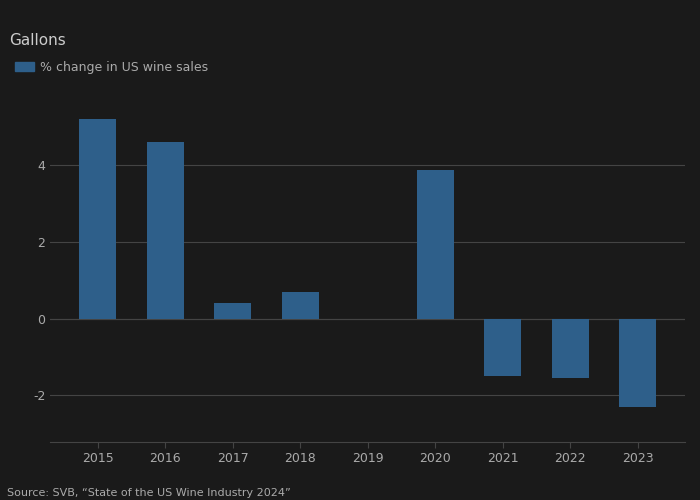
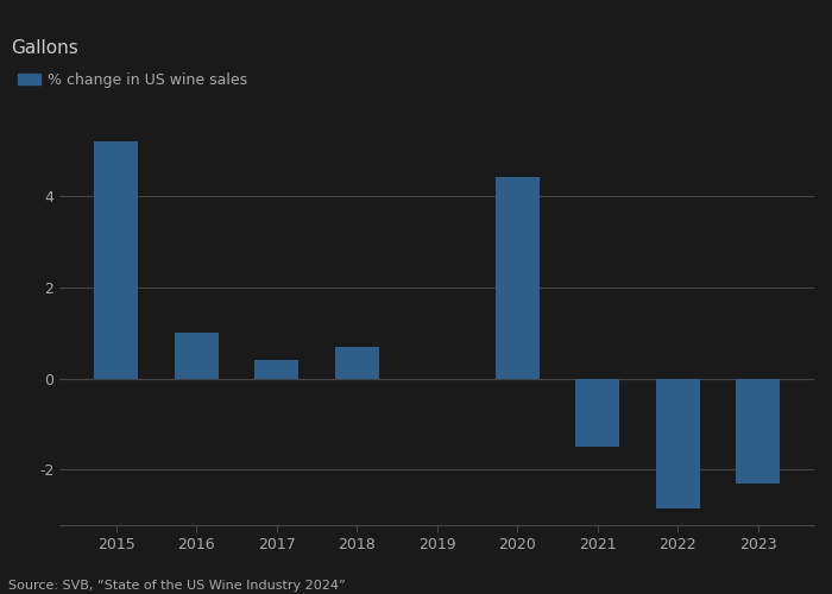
2016: 4.60 -> 1.00
2020: 3.85 -> 4.40
2022: -1.55 -> -2.85
